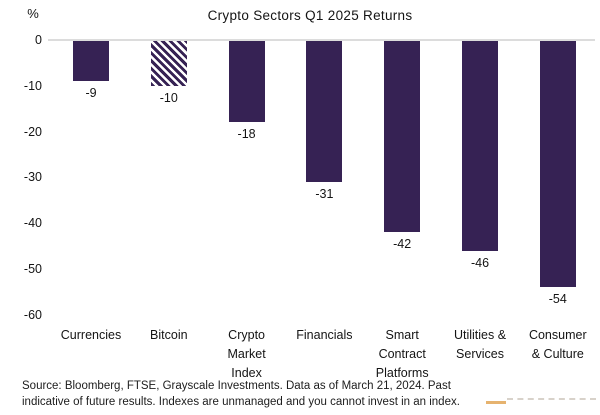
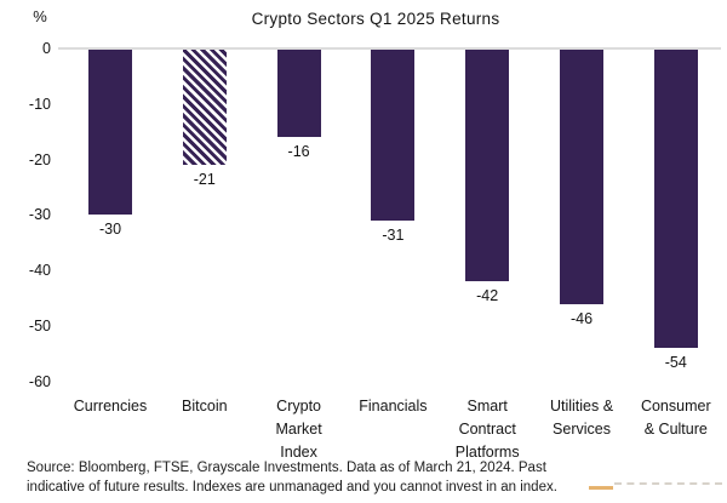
Currencies: -9 -> -30
Bitcoin: -10 -> -21
Crypto Market Index: -18 -> -16
